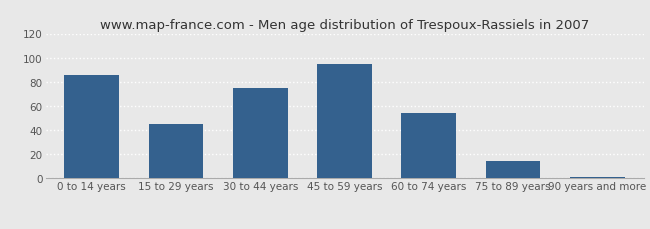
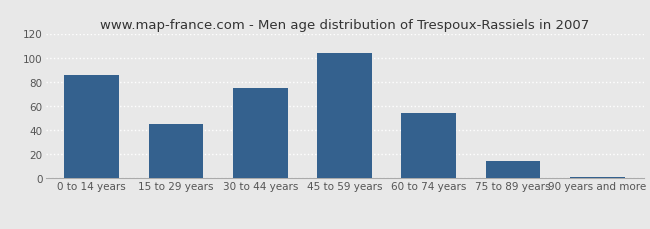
45 to 59 years: 95 -> 104
